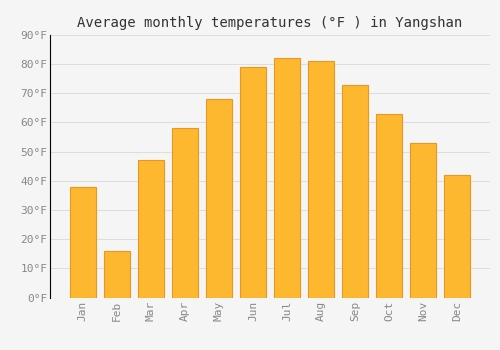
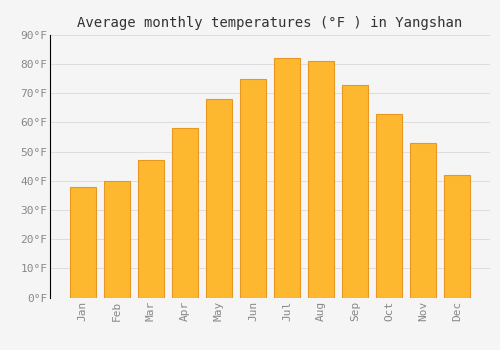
Feb: 16°F -> 40°F
Jun: 79°F -> 75°F
